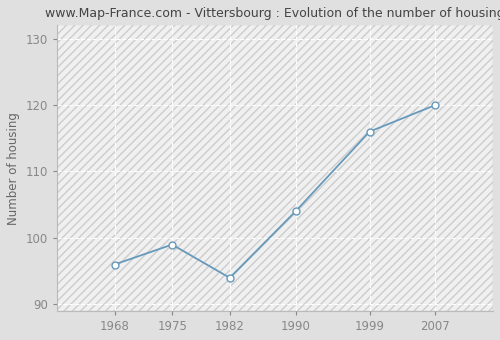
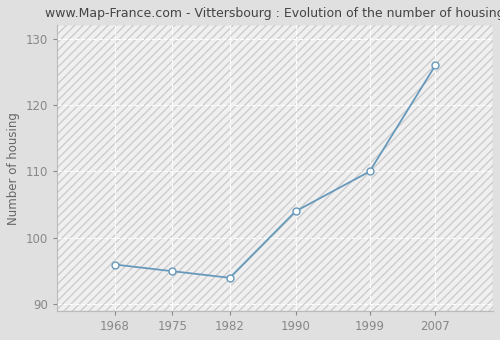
1975: 99 -> 95
1999: 116 -> 110
2007: 120 -> 126
